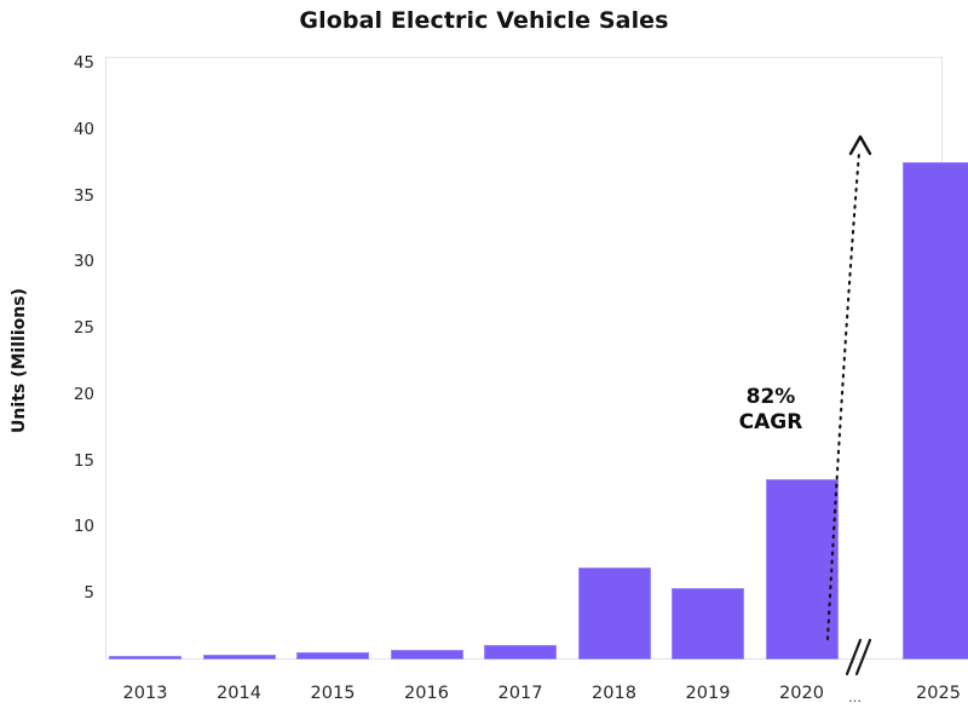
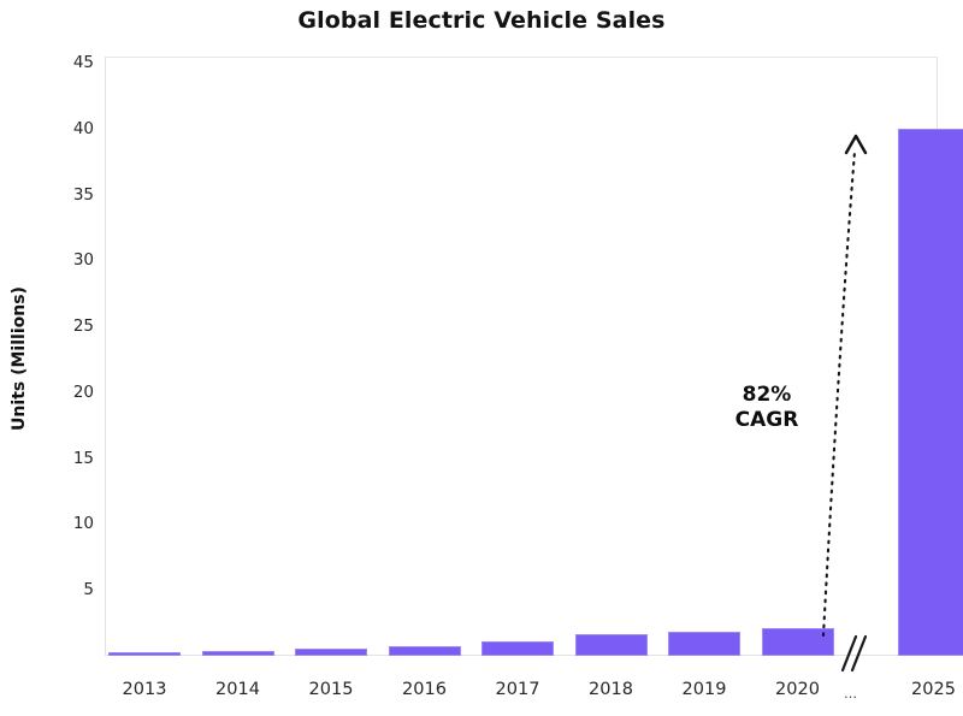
2018: 6.9 -> 1.6
2019: 5.4 -> 1.8
2020: 13.6 -> 2.1
2025: 37.5 -> 40.0
